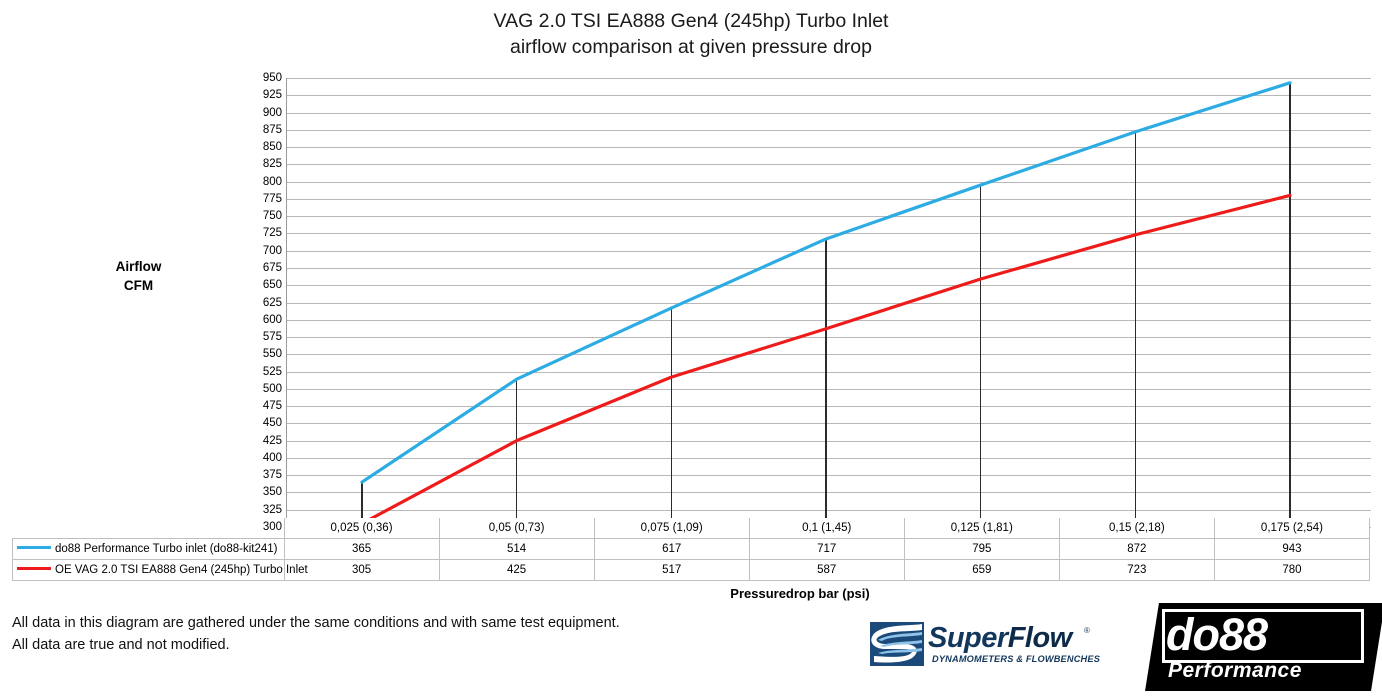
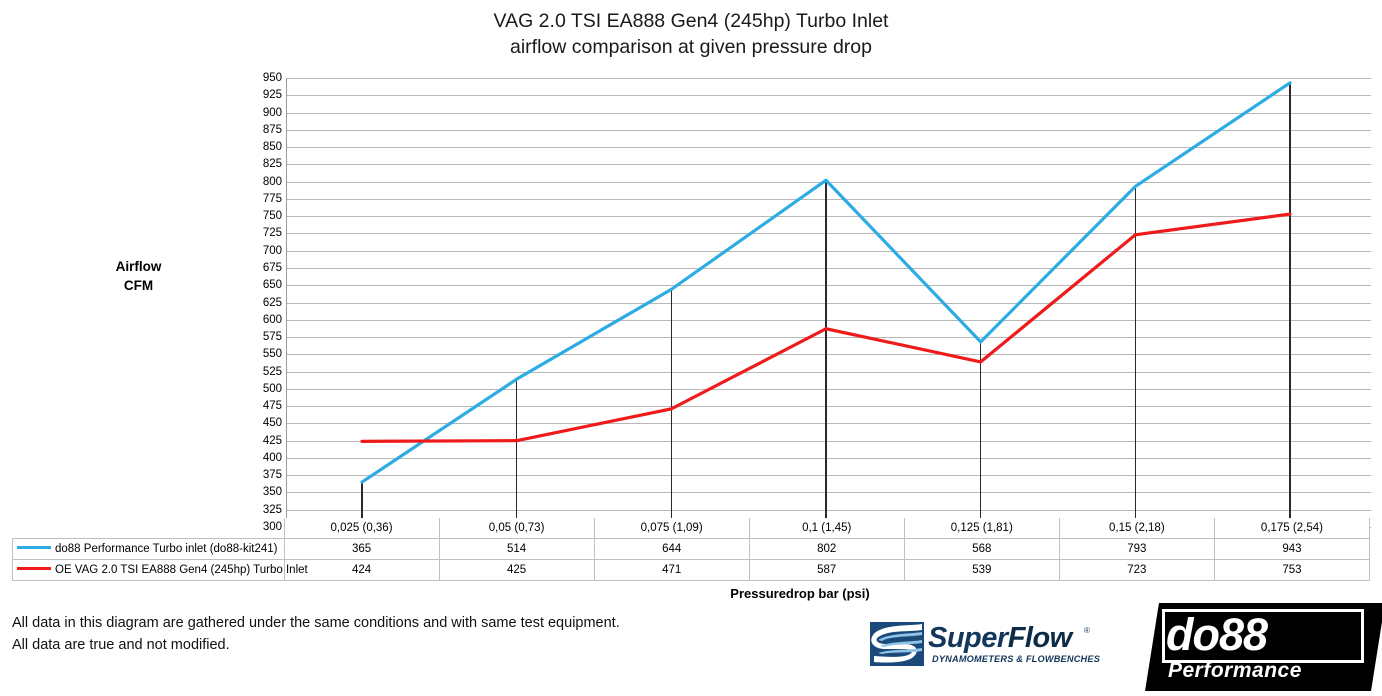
OE VAG 2.0 TSI EA888 Gen4 (245hp) Turbo Inlet/0,025 (0,36): 305 -> 424
do88 Performance Turbo inlet (do88-kit241)/0,075 (1,09): 617 -> 644
OE VAG 2.0 TSI EA888 Gen4 (245hp) Turbo Inlet/0,075 (1,09): 517 -> 471
do88 Performance Turbo inlet (do88-kit241)/0,1 (1,45): 717 -> 802
do88 Performance Turbo inlet (do88-kit241)/0,125 (1,81): 795 -> 568
OE VAG 2.0 TSI EA888 Gen4 (245hp) Turbo Inlet/0,125 (1,81): 659 -> 539
do88 Performance Turbo inlet (do88-kit241)/0,15 (2,18): 872 -> 793
OE VAG 2.0 TSI EA888 Gen4 (245hp) Turbo Inlet/0,175 (2,54): 780 -> 753
